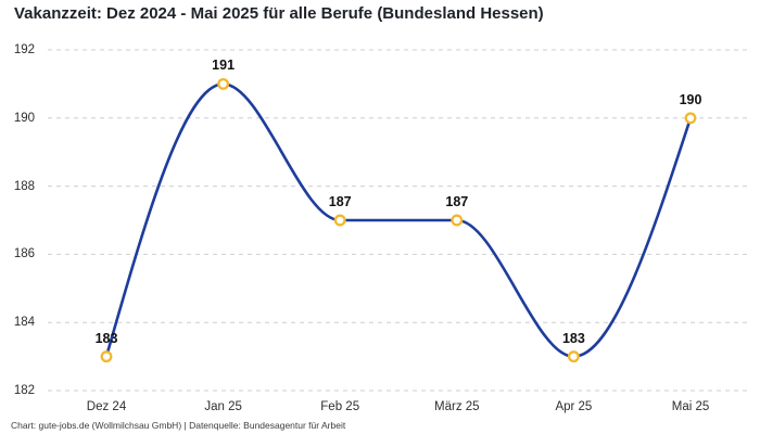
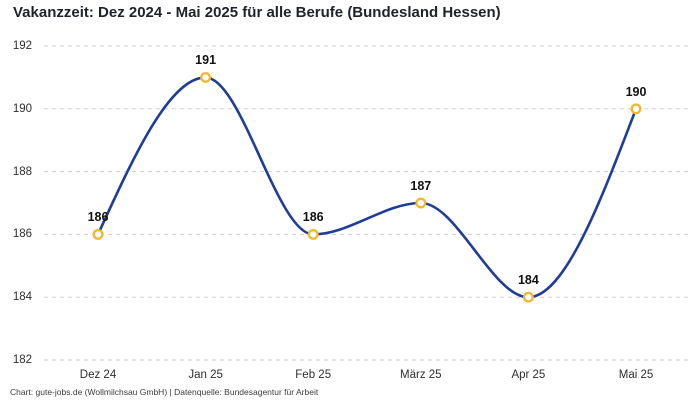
Dez 24: 183 -> 186
Feb 25: 187 -> 186
Apr 25: 183 -> 184
